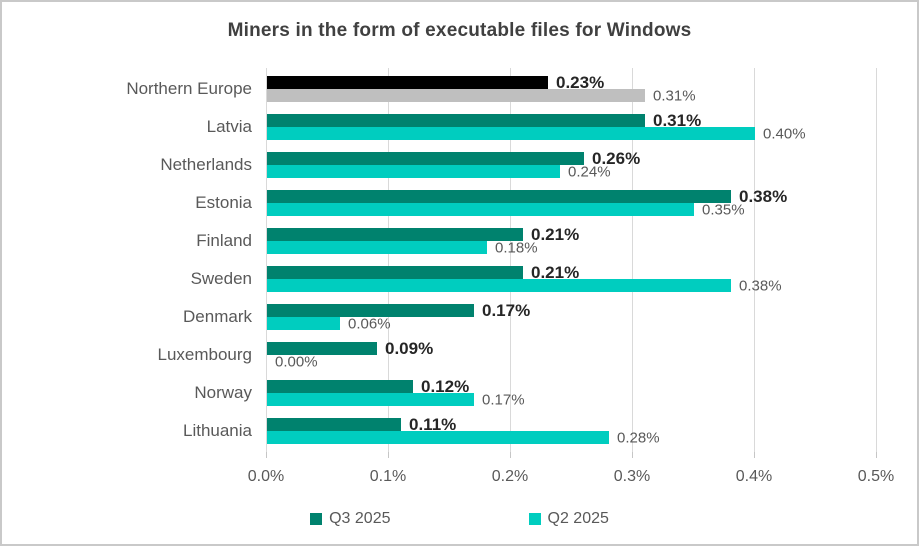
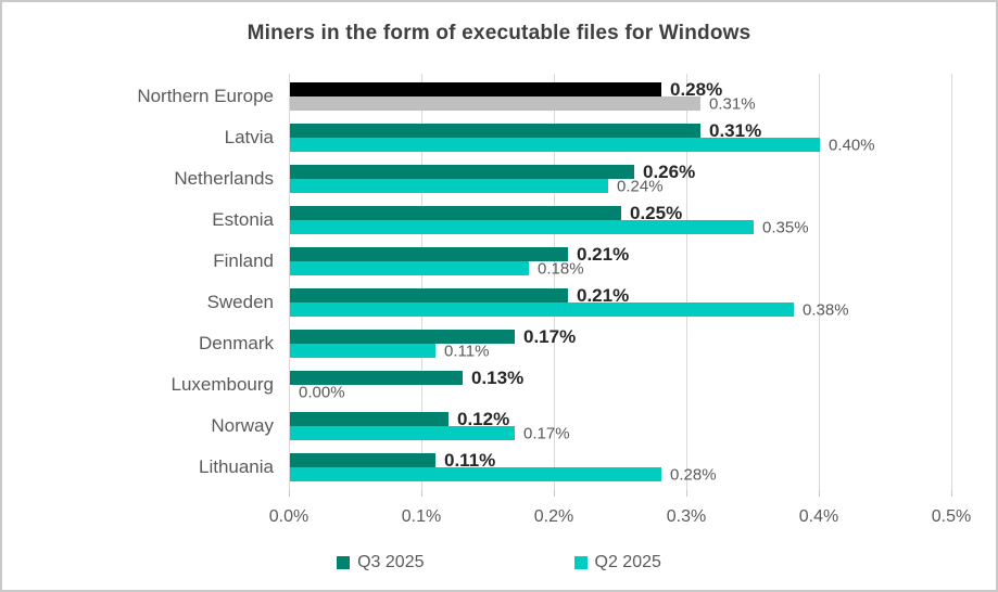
Q3 2025/Northern Europe: 0.23% -> 0.28%
Q3 2025/Estonia: 0.38% -> 0.25%
Q2 2025/Denmark: 0.06% -> 0.11%
Q3 2025/Luxembourg: 0.09% -> 0.13%
